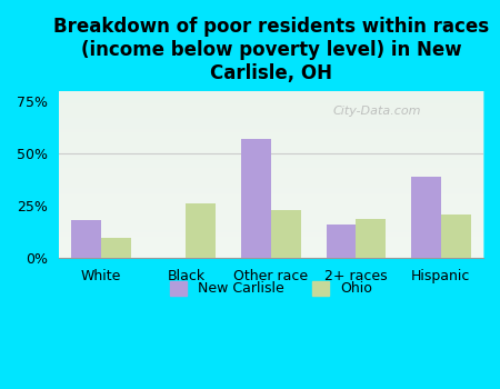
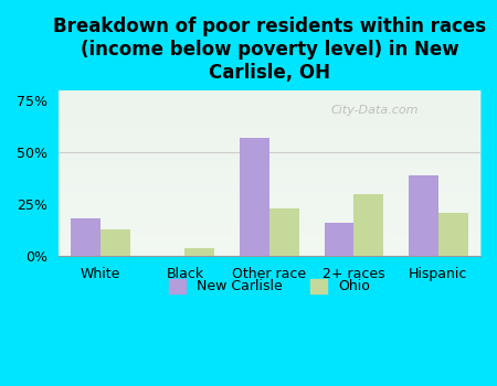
Ohio/White: 10% -> 13%
Ohio/Black: 26% -> 4%
Ohio/2+ races: 19% -> 30%
